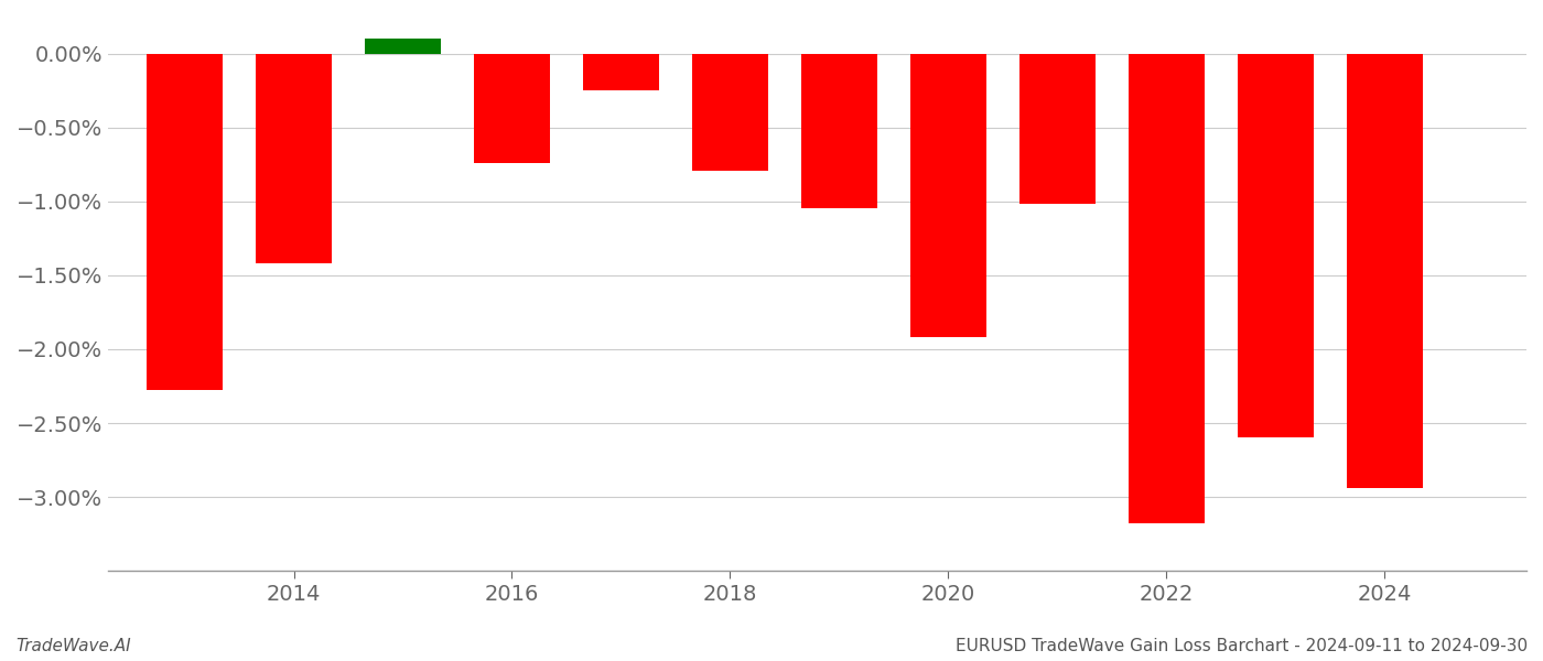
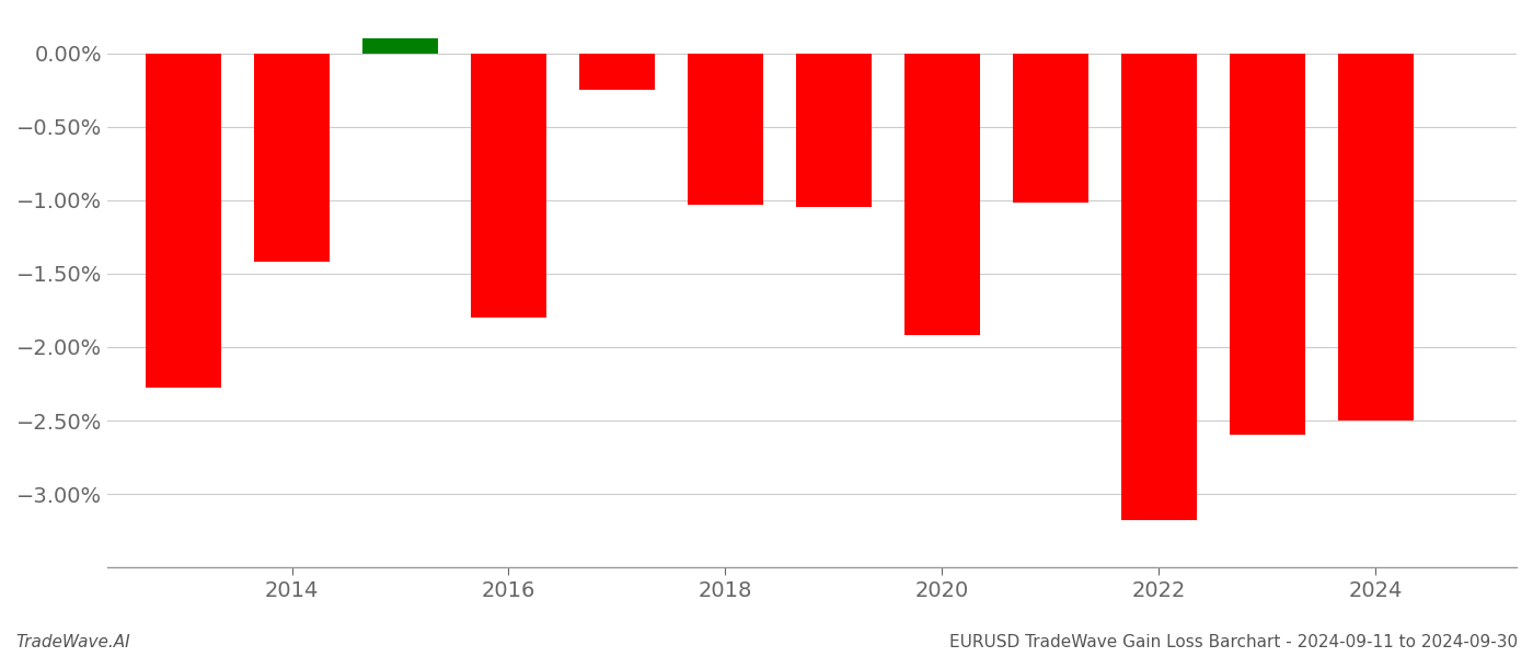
2016: -0.74% -> -1.80%
2018: -0.79% -> -1.03%
2024: -2.94% -> -2.50%
